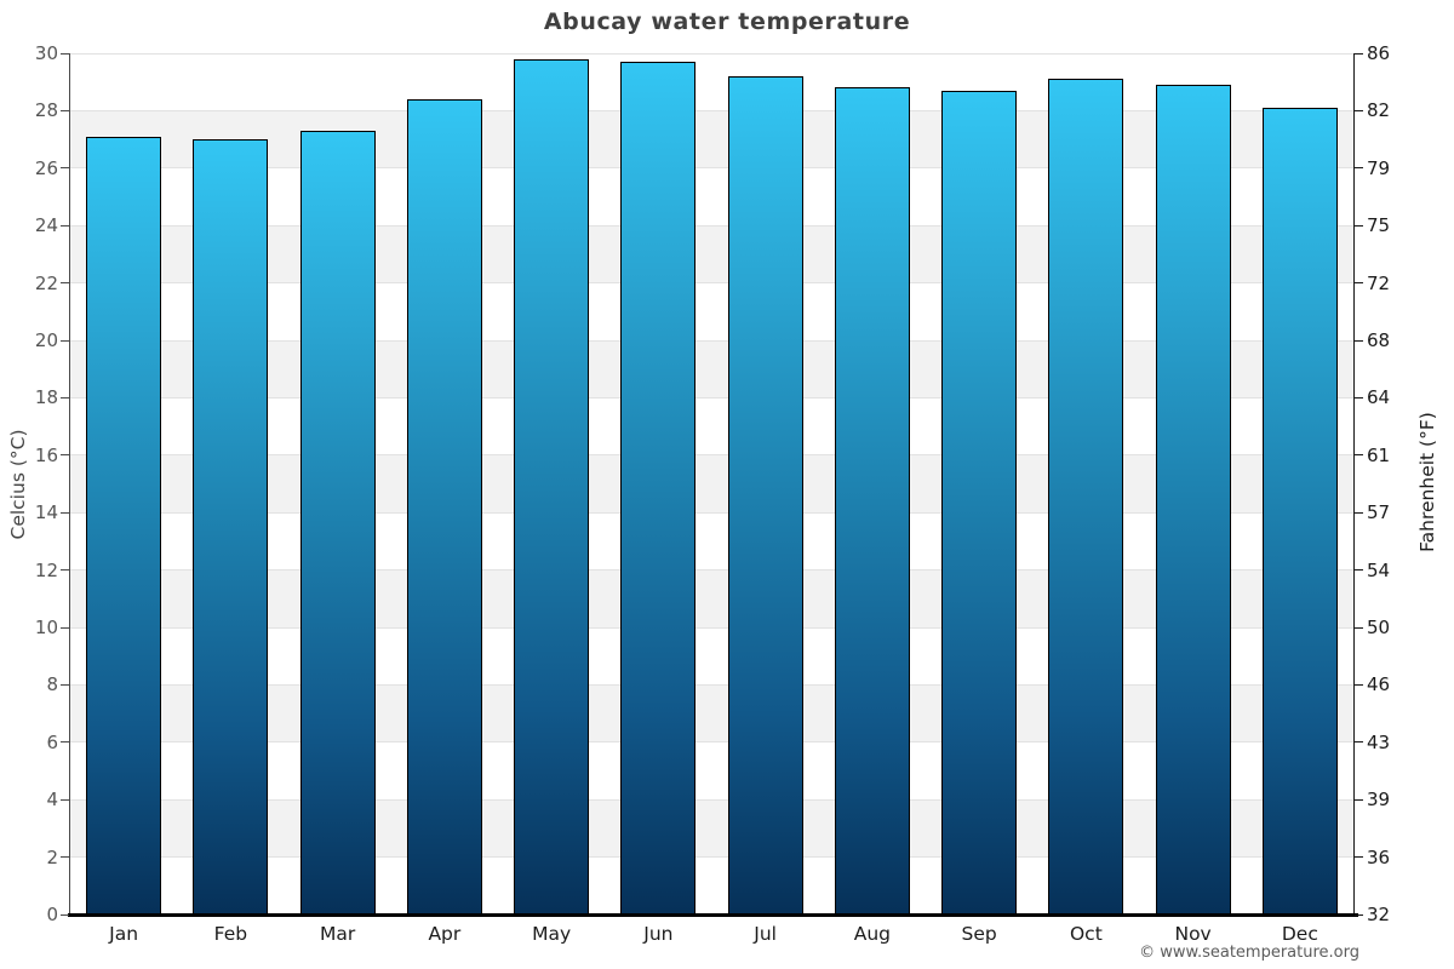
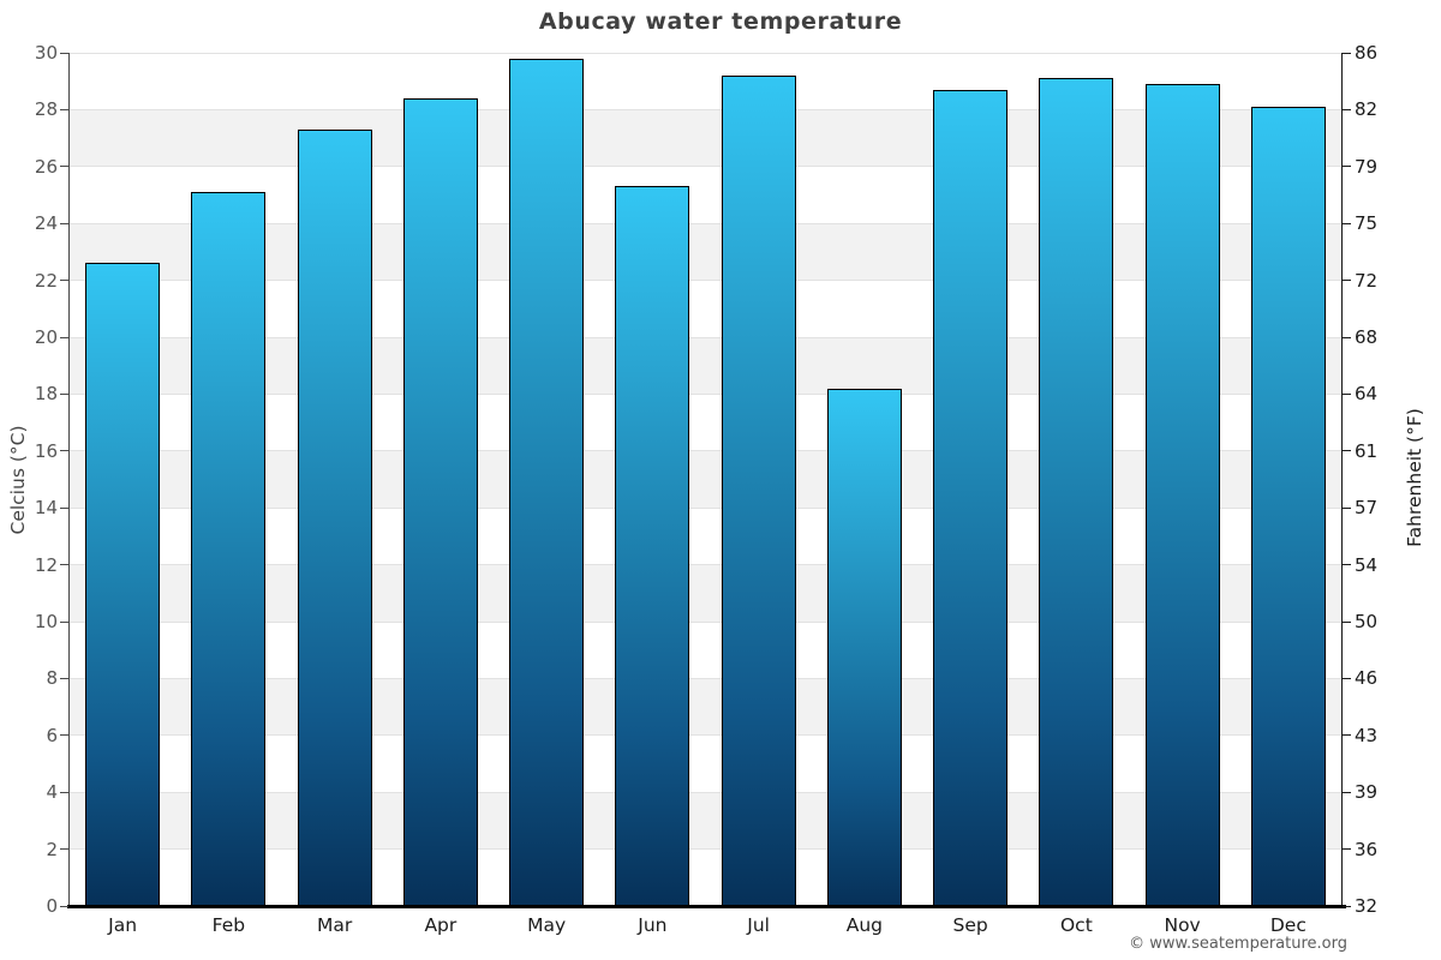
Jan: 27.1 -> 22.6
Feb: 27.0 -> 25.1
Jun: 29.7 -> 25.3
Aug: 28.8 -> 18.2
